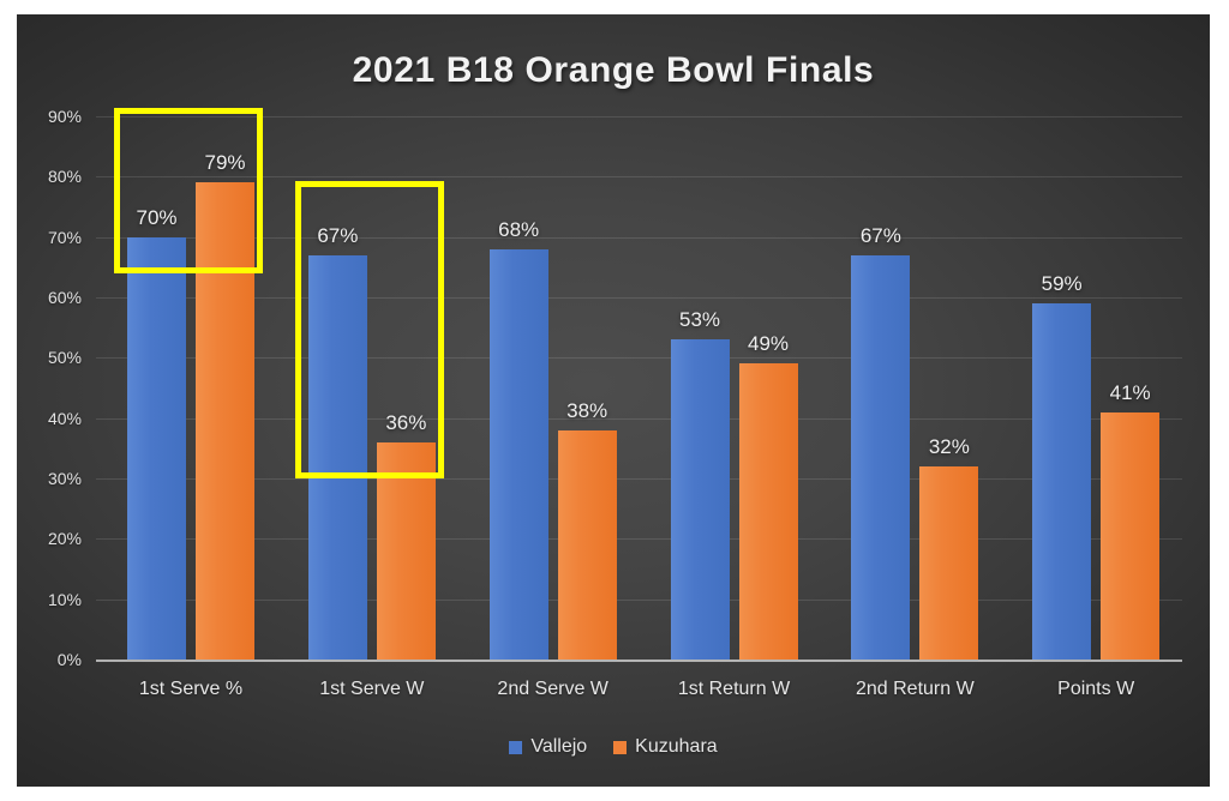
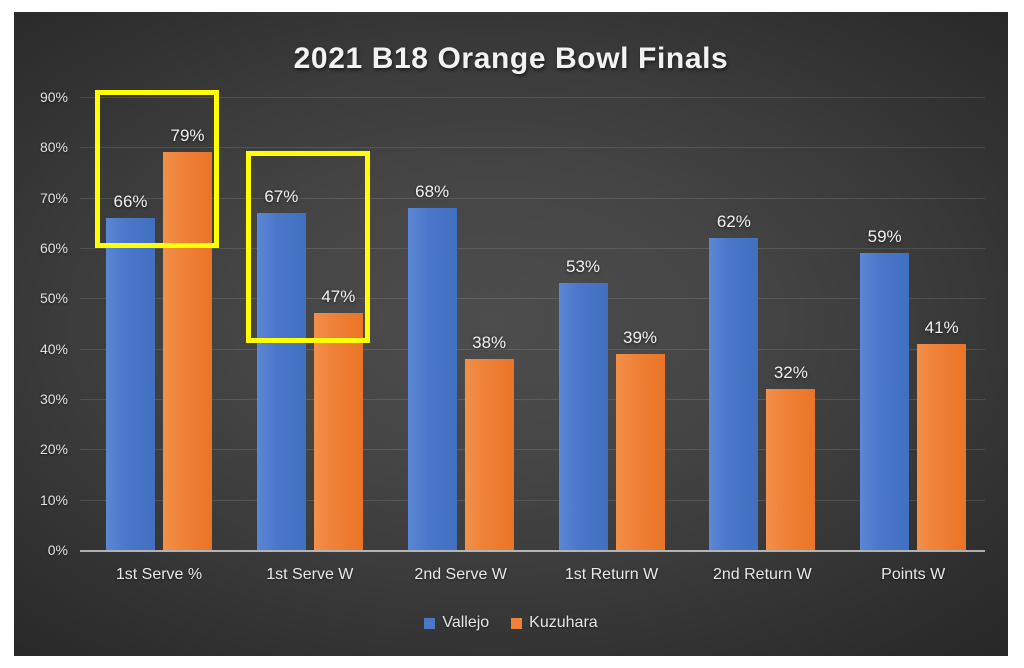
Vallejo/1st Serve %: 70% -> 66%
Kuzuhara/1st Serve W: 36% -> 47%
Kuzuhara/1st Return W: 49% -> 39%
Vallejo/2nd Return W: 67% -> 62%
